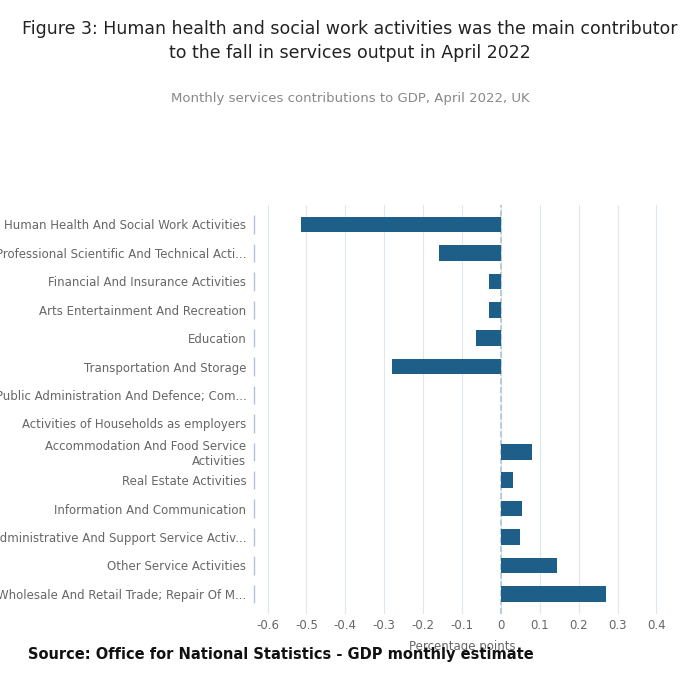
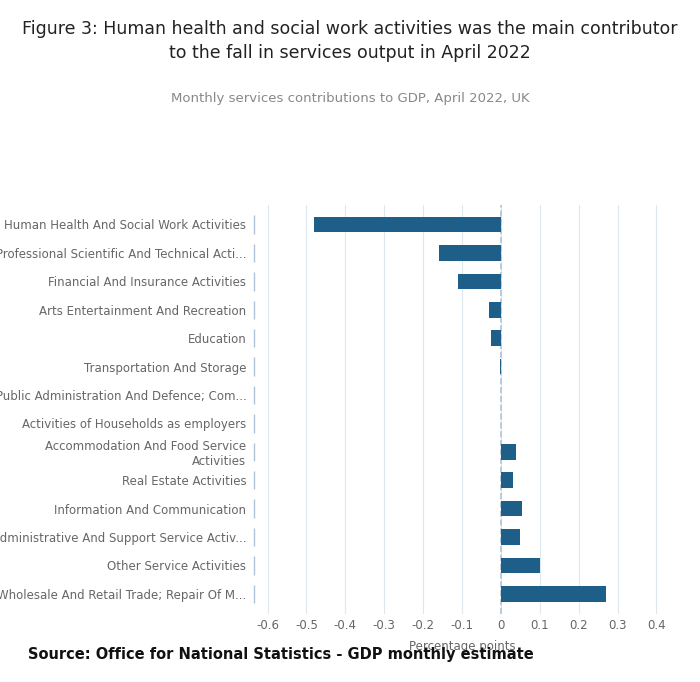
Human Health And Social Work Activities: -0.515 -> -0.480
Financial And Insurance Activities: -0.030 -> -0.110
Education: -0.065 -> -0.025
Transportation And Storage: -0.280 -> -0.003
Accommodation And Food Service Activities: 0.080 -> 0.040
Other Service Activities: 0.145 -> 0.100
